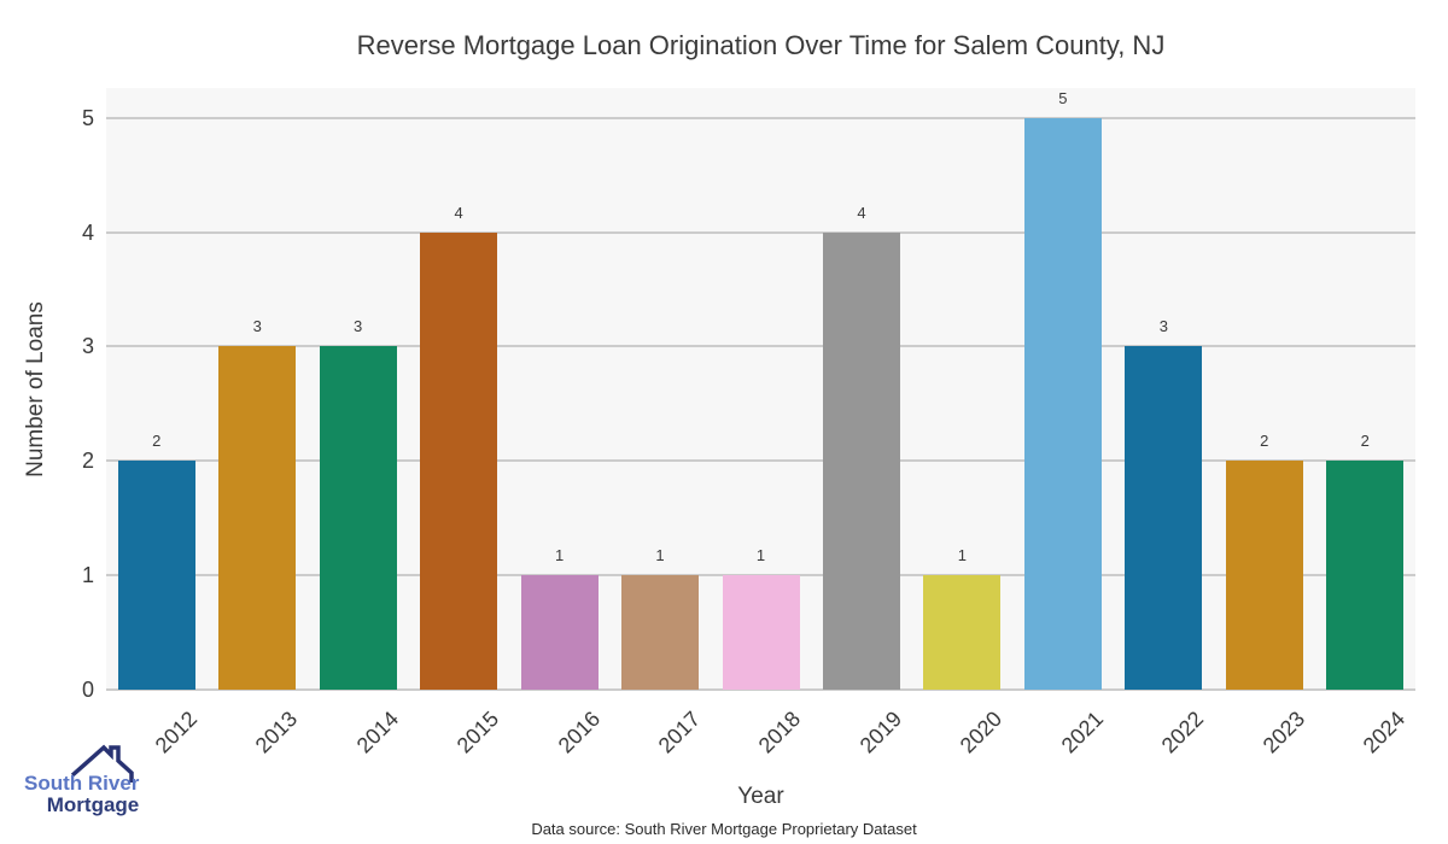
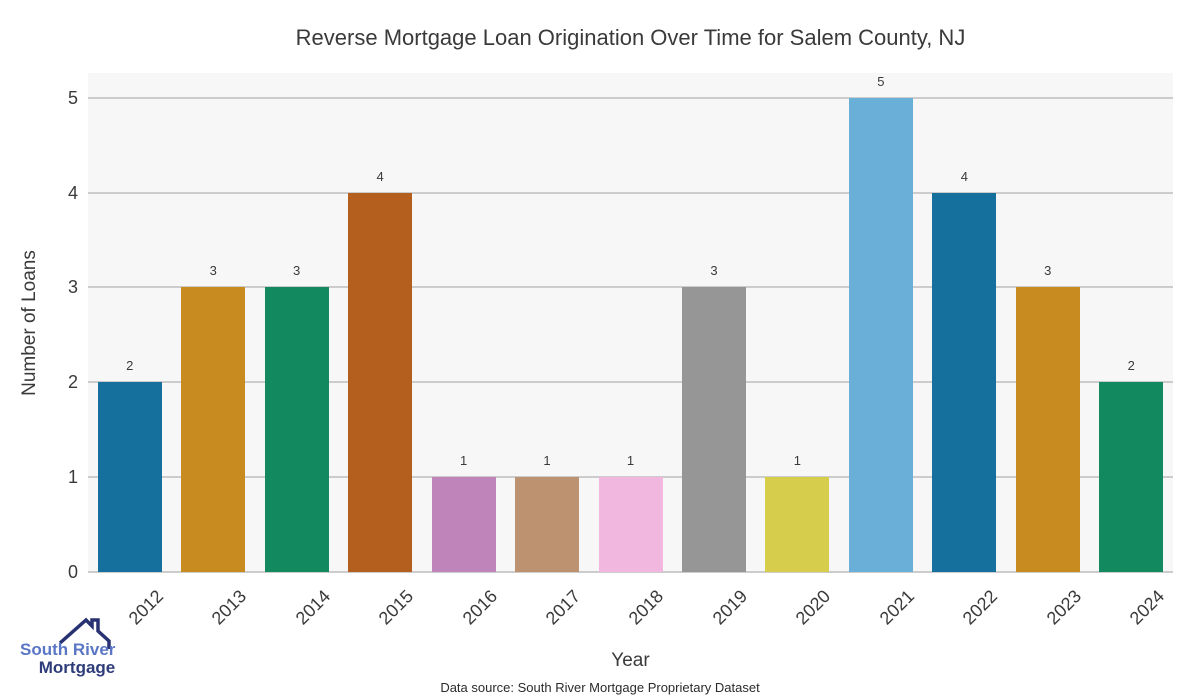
2019: 4 -> 3
2022: 3 -> 4
2023: 2 -> 3
